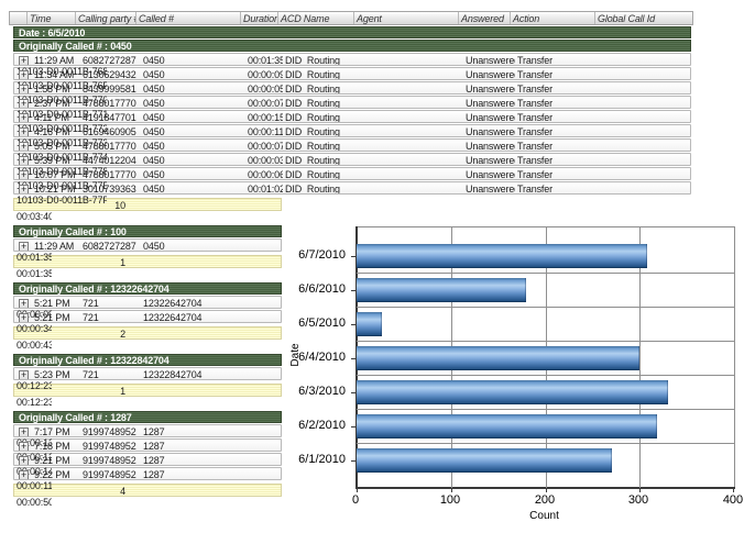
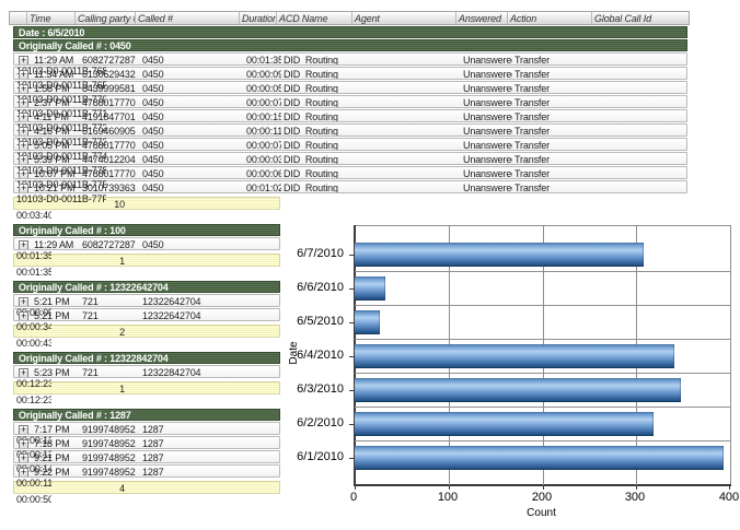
6/6/2010: 180 -> 30
6/4/2010: 300 -> 340
6/3/2010: 330 -> 350
6/1/2010: 270 -> 390
